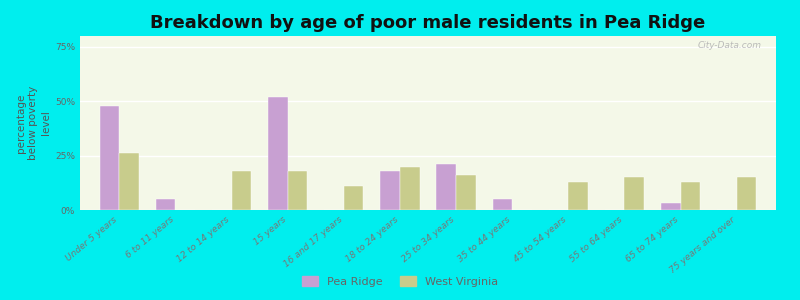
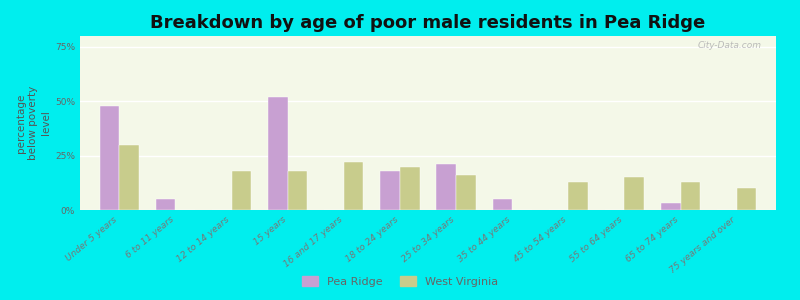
West Virginia/Under 5 years: 26% -> 30%
West Virginia/16 and 17 years: 11% -> 22%
West Virginia/75 years and over: 15% -> 10%
